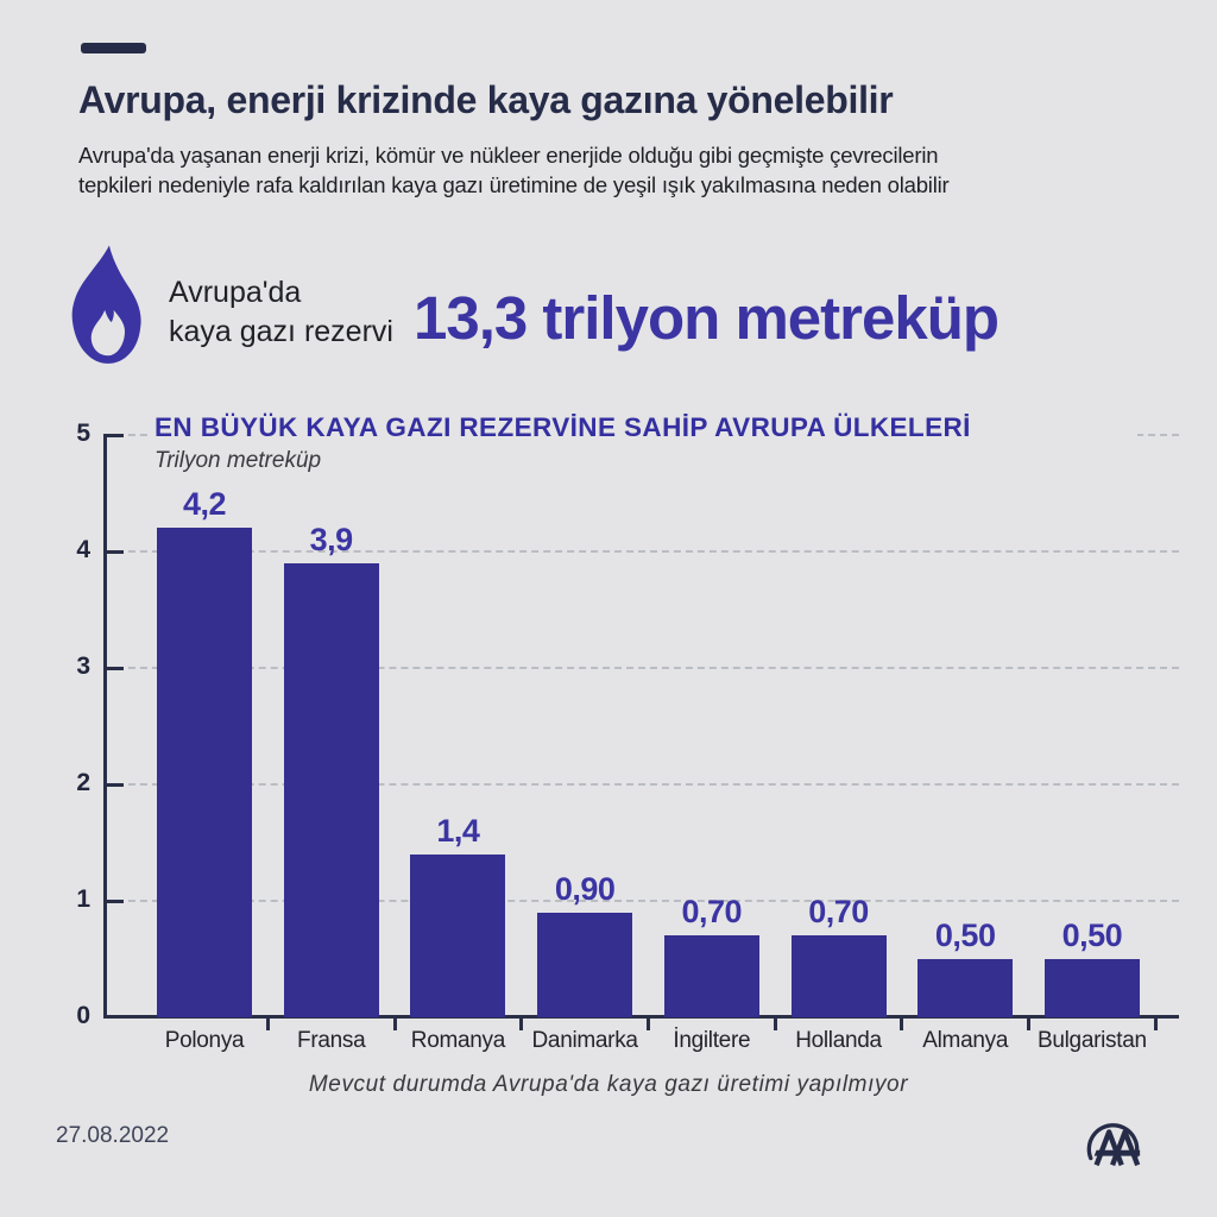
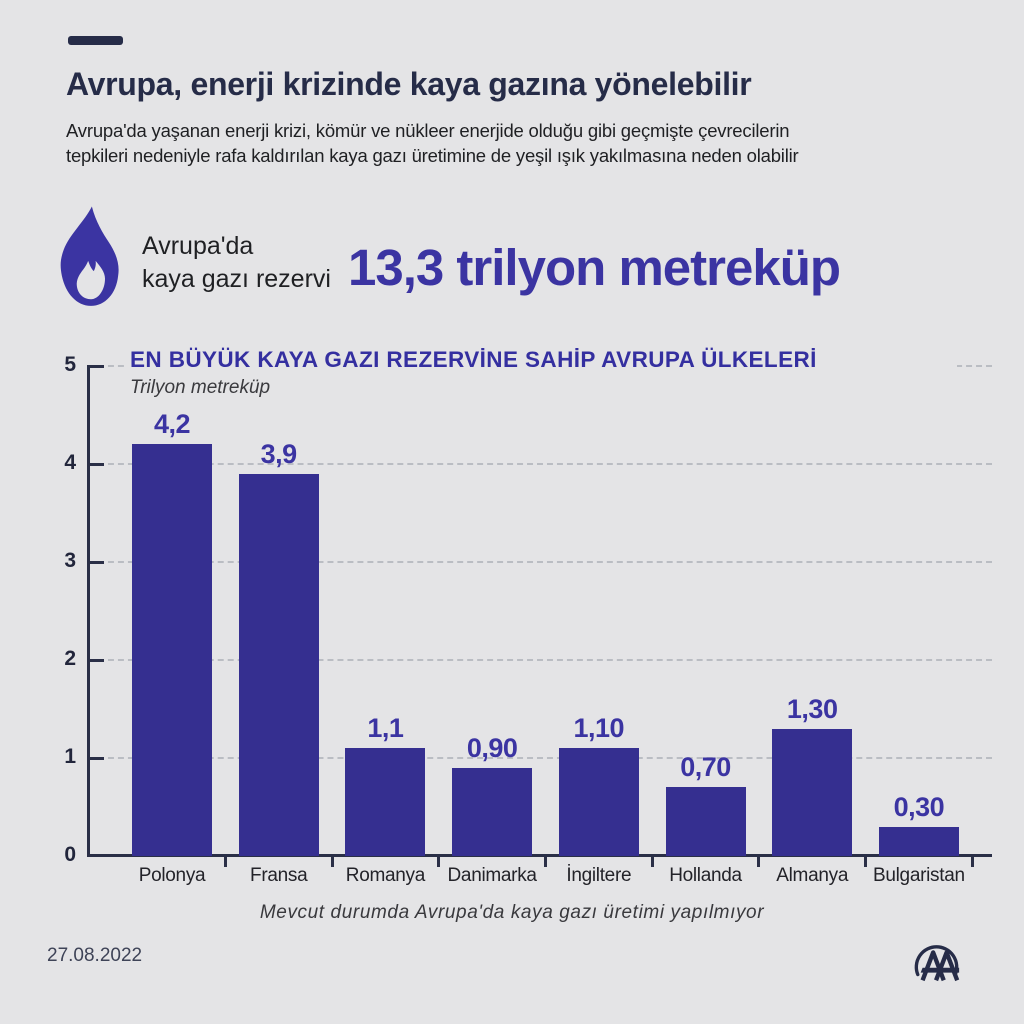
Romanya: 1,4 -> 1,1
İngiltere: 0,70 -> 1,10
Almanya: 0,50 -> 1,30
Bulgaristan: 0,50 -> 0,30
